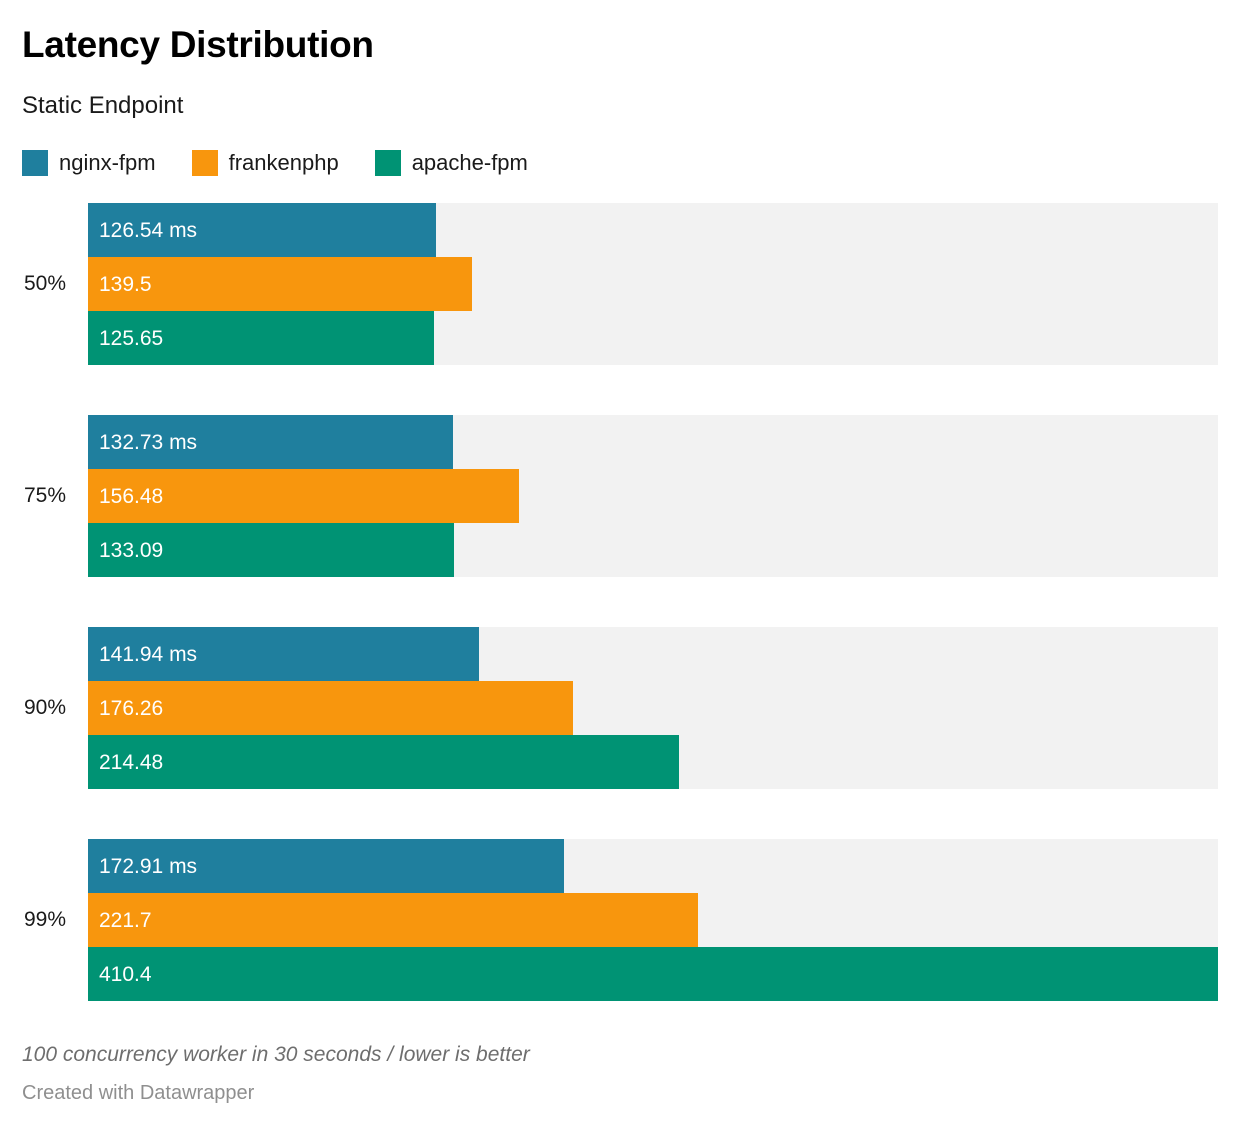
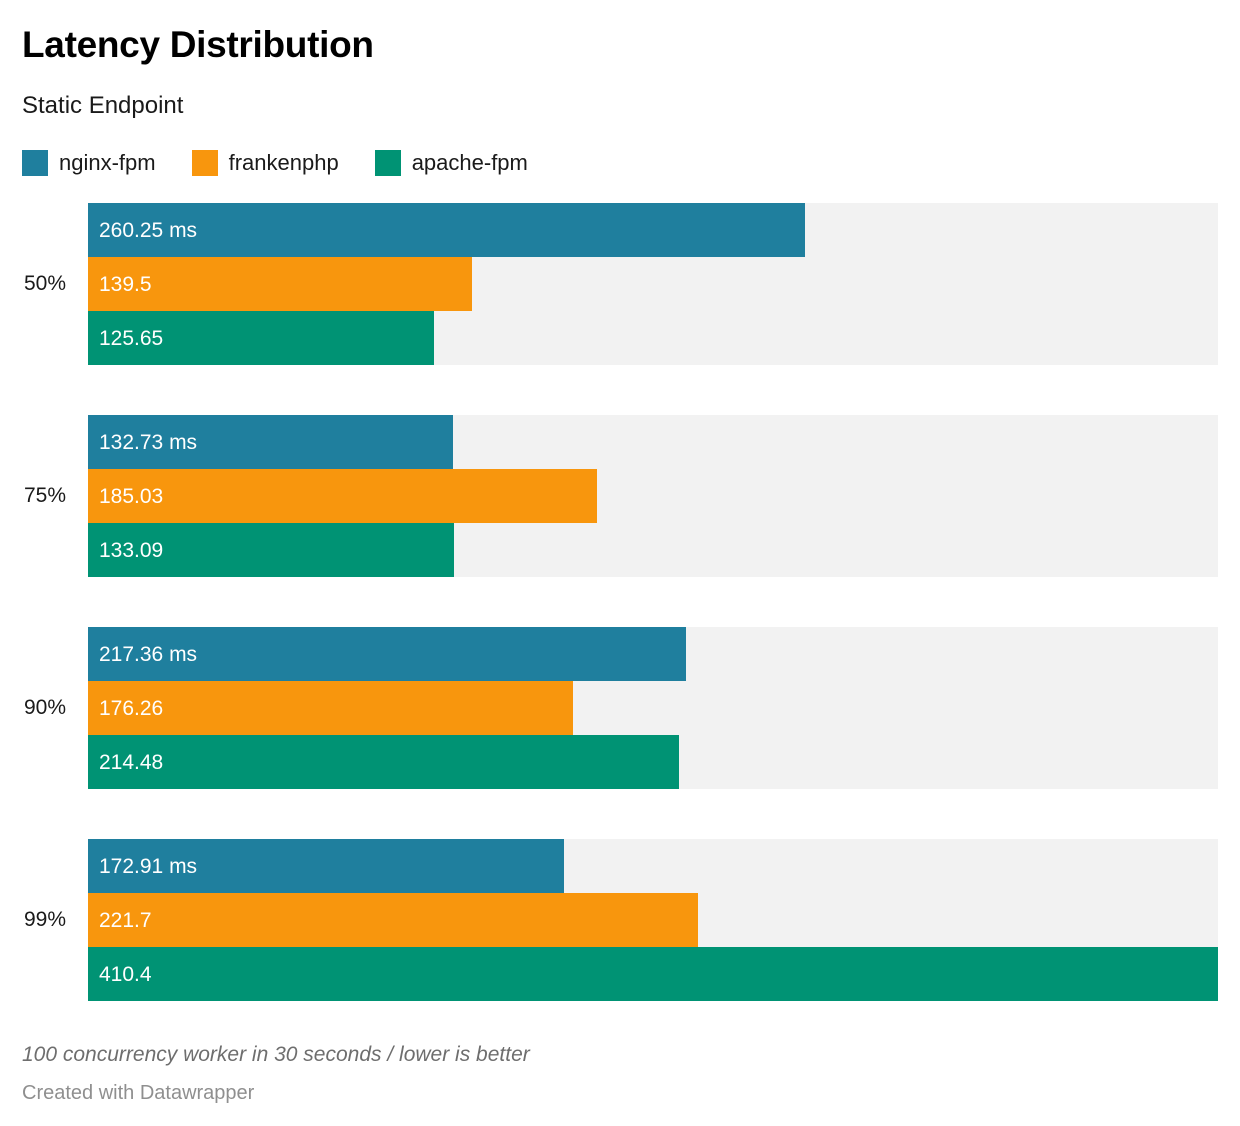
nginx-fpm/50%: 126.54 -> 260.25
frankenphp/75%: 156.48 -> 185.03
nginx-fpm/90%: 141.94 -> 217.36
